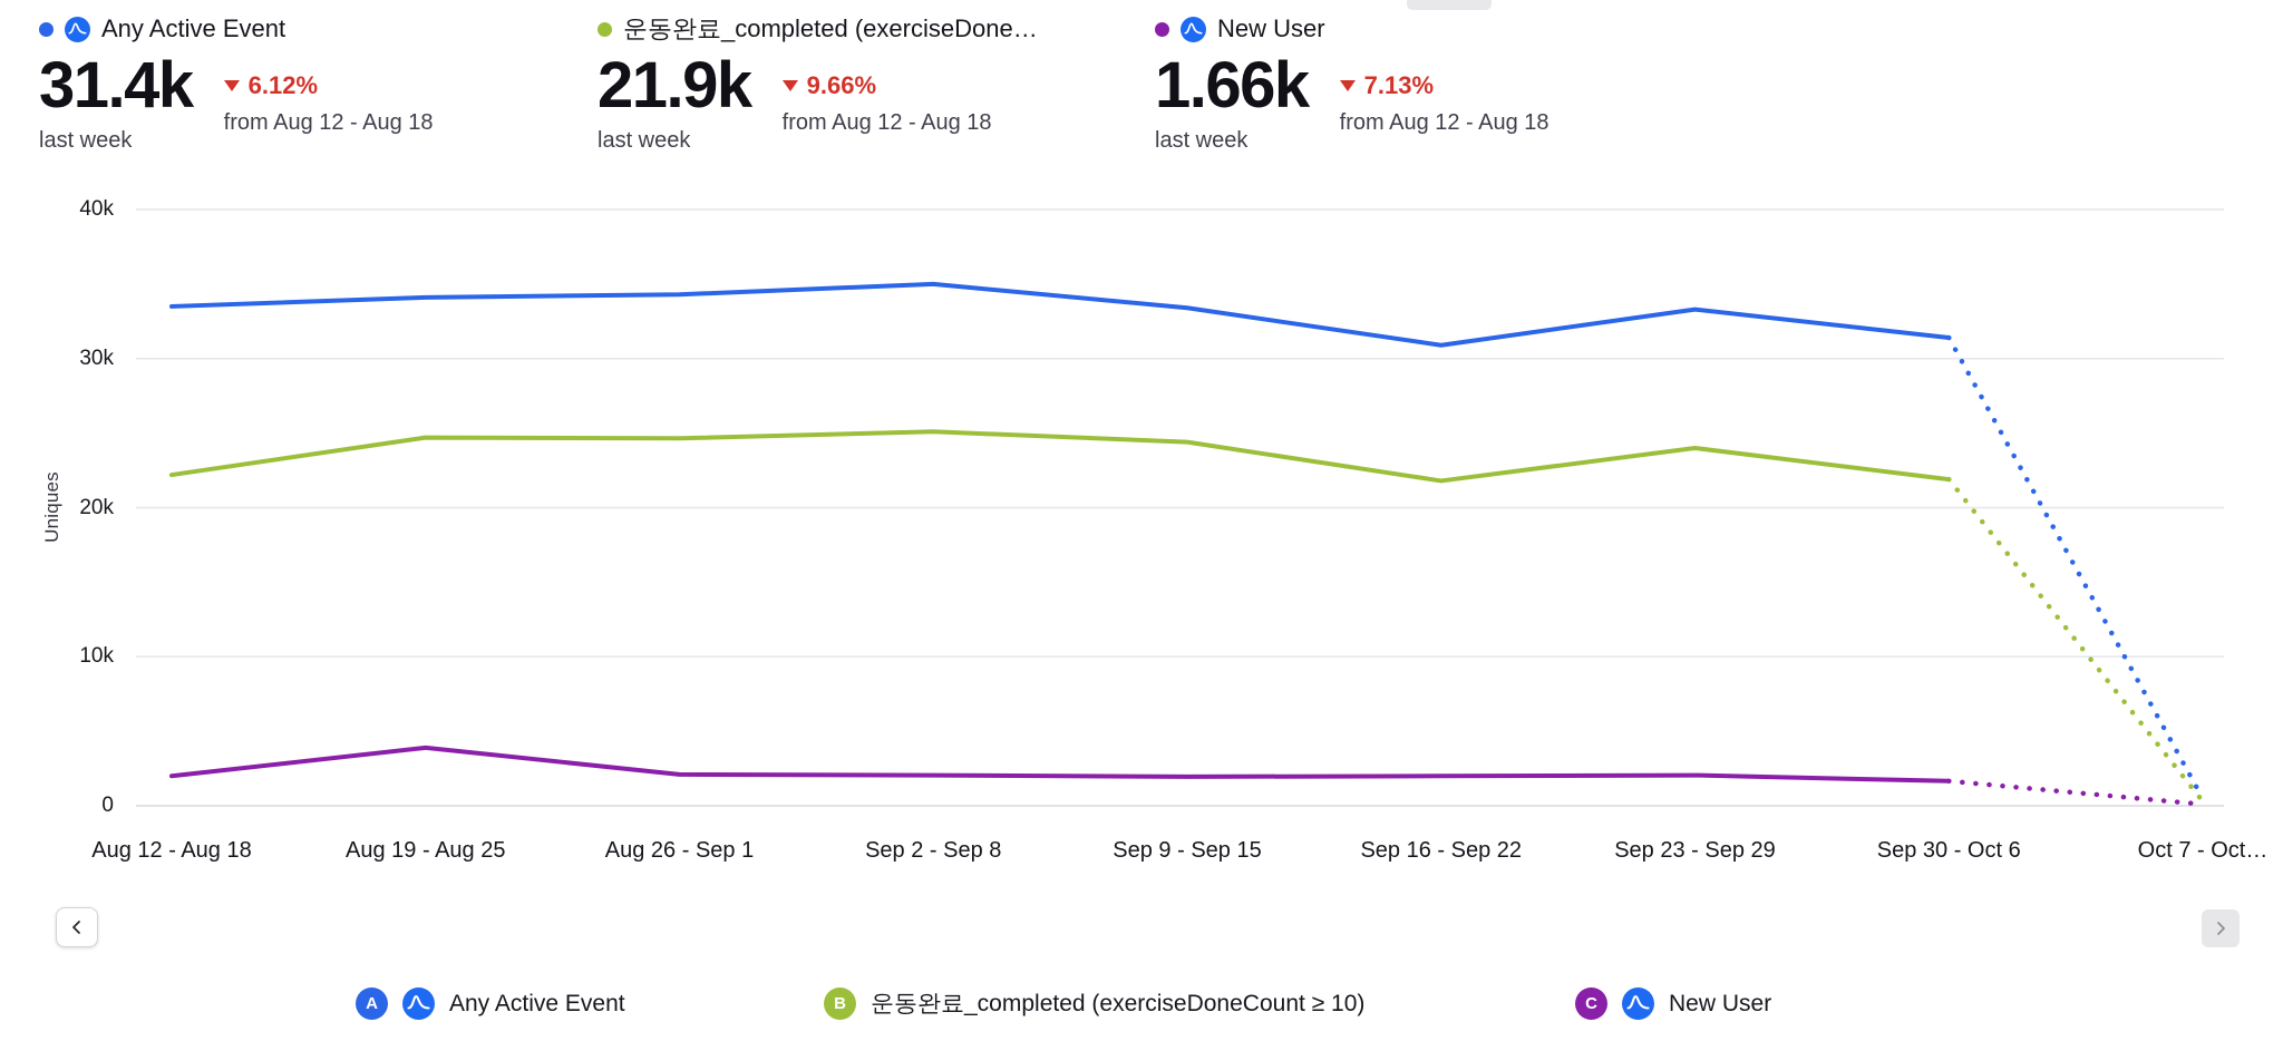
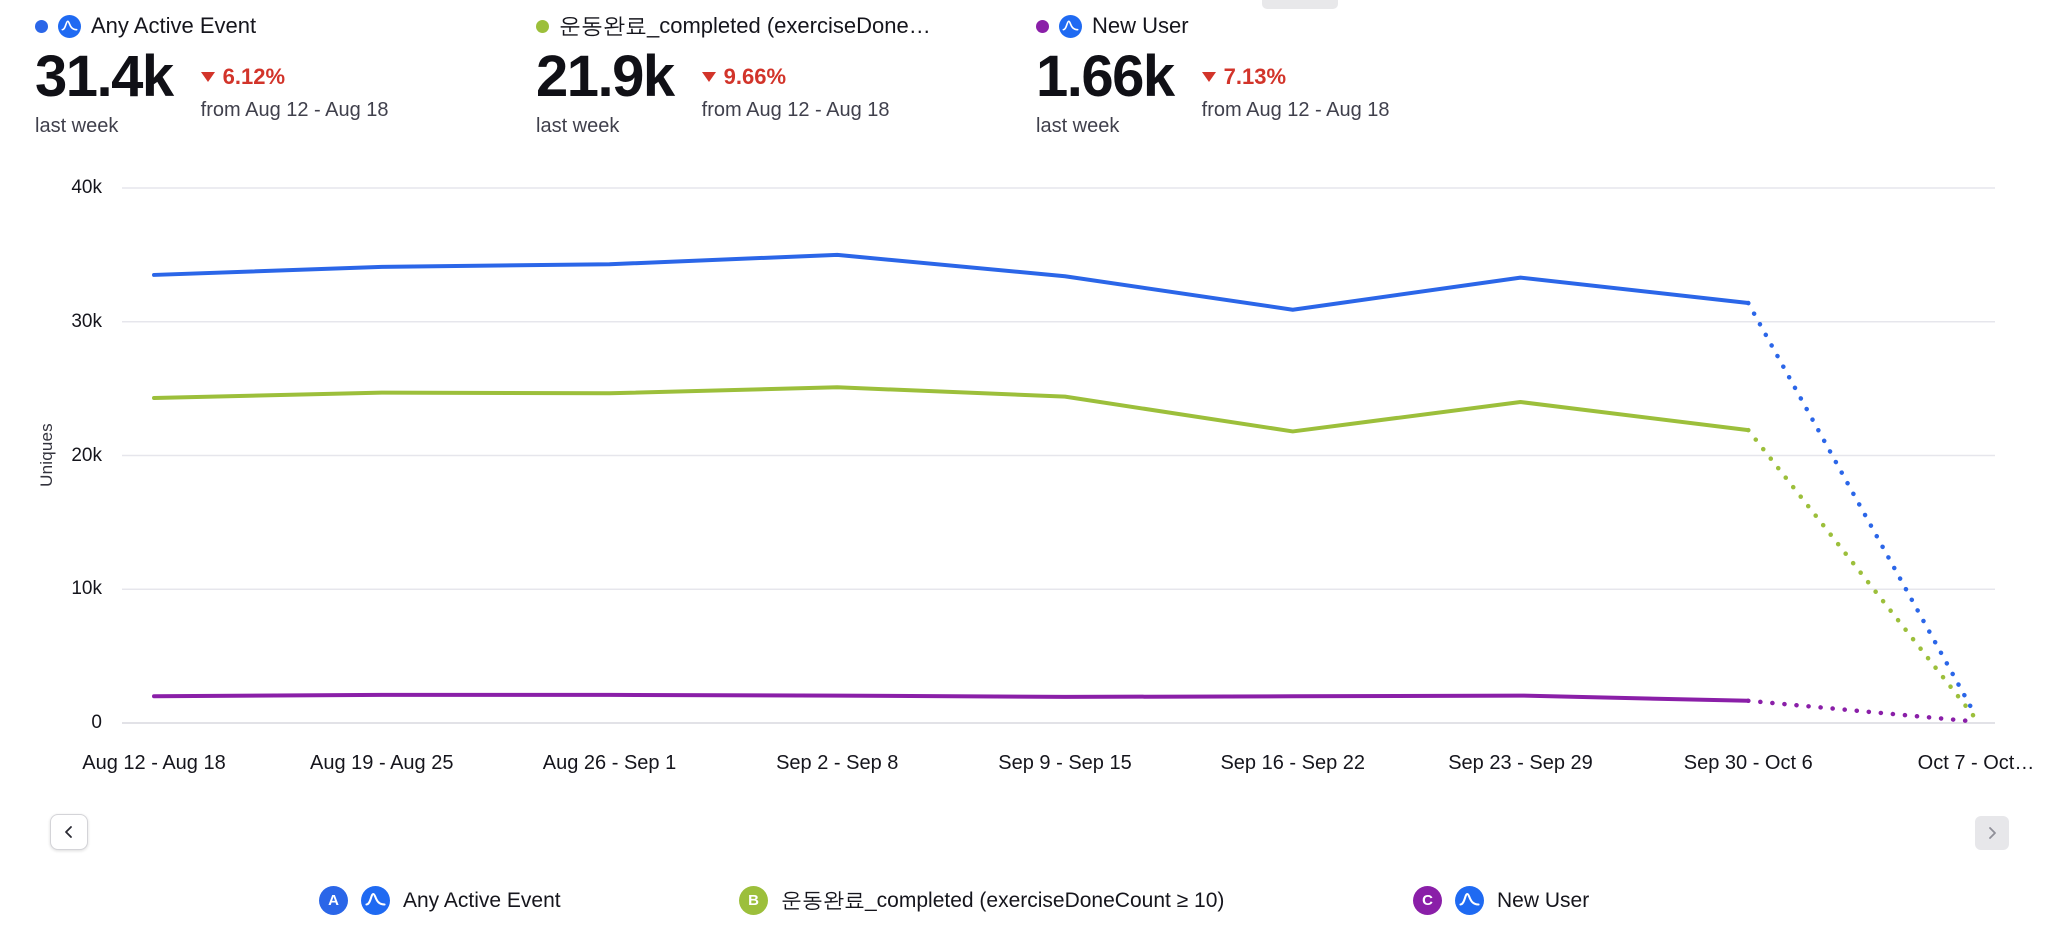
운동완료_completed (exerciseDoneCount ≥ 10)/Aug 12 - Aug 18: 22.2k -> 24.3k
New User/Aug 19 - Aug 25: 3.9k -> 2.1k
